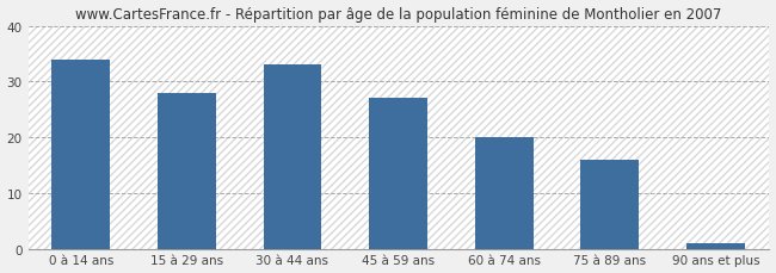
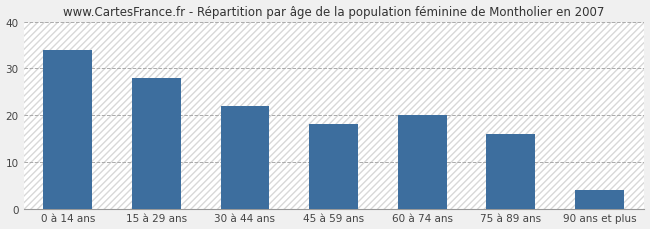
30 à 44 ans: 33 -> 22
45 à 59 ans: 27 -> 18
90 ans et plus: 1 -> 4
